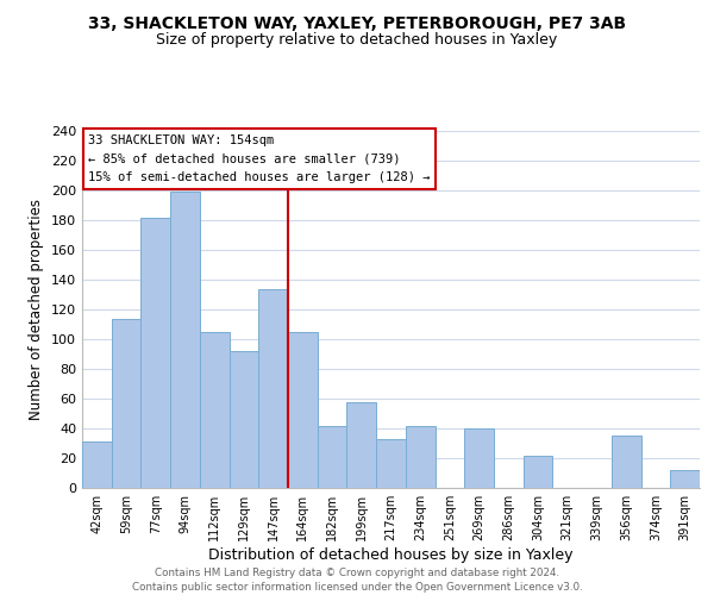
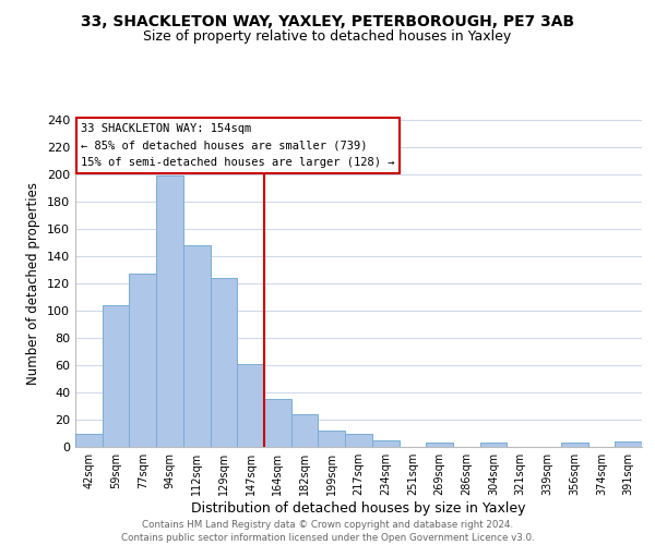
42sqm: 31 -> 10
59sqm: 114 -> 104
77sqm: 182 -> 127
112sqm: 105 -> 148
129sqm: 92 -> 124
147sqm: 134 -> 61
164sqm: 105 -> 35
182sqm: 42 -> 24
199sqm: 58 -> 12
217sqm: 33 -> 10
234sqm: 42 -> 5
269sqm: 40 -> 3
304sqm: 22 -> 3
356sqm: 35 -> 3
391sqm: 12 -> 4
